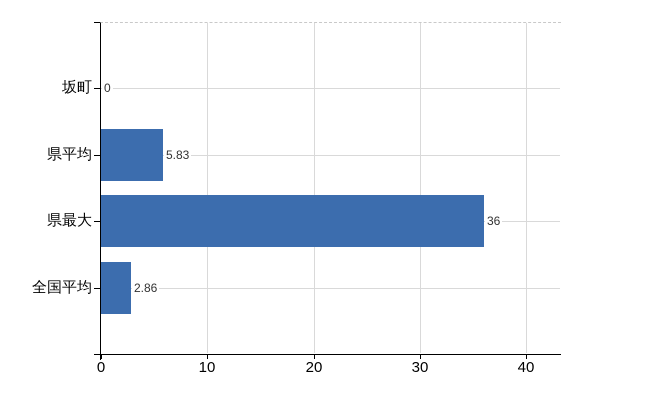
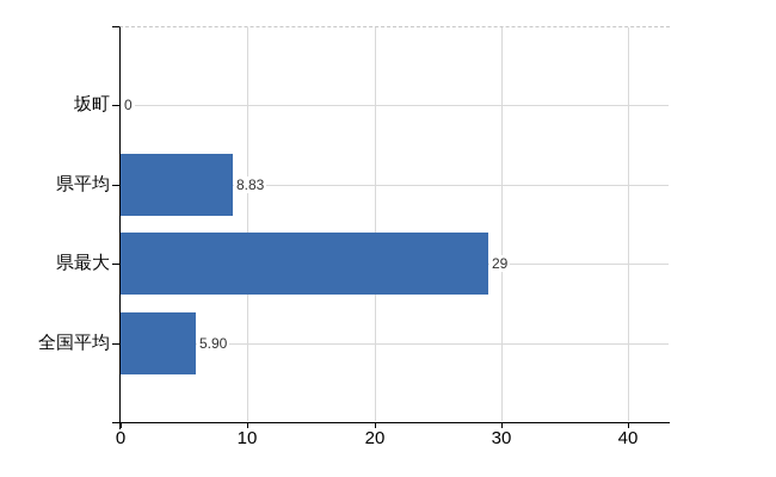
県平均: 5.83 -> 8.83
県最大: 36 -> 29
全国平均: 2.86 -> 5.90
